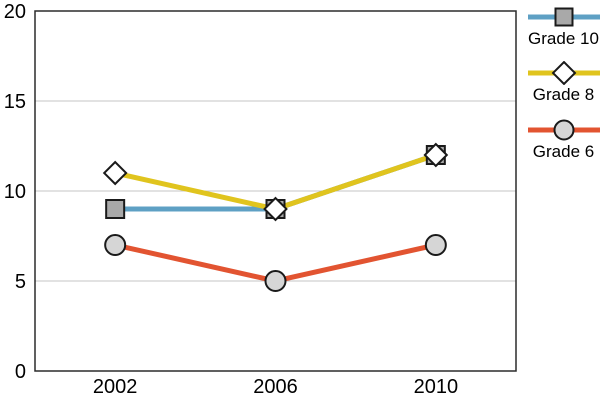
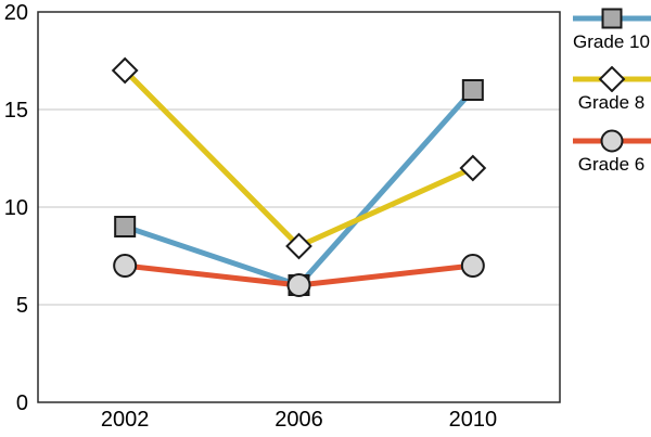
Grade 8/2002: 11 -> 17
Grade 10/2006: 9 -> 6
Grade 8/2006: 9 -> 8
Grade 6/2006: 5 -> 6
Grade 10/2010: 12 -> 16
